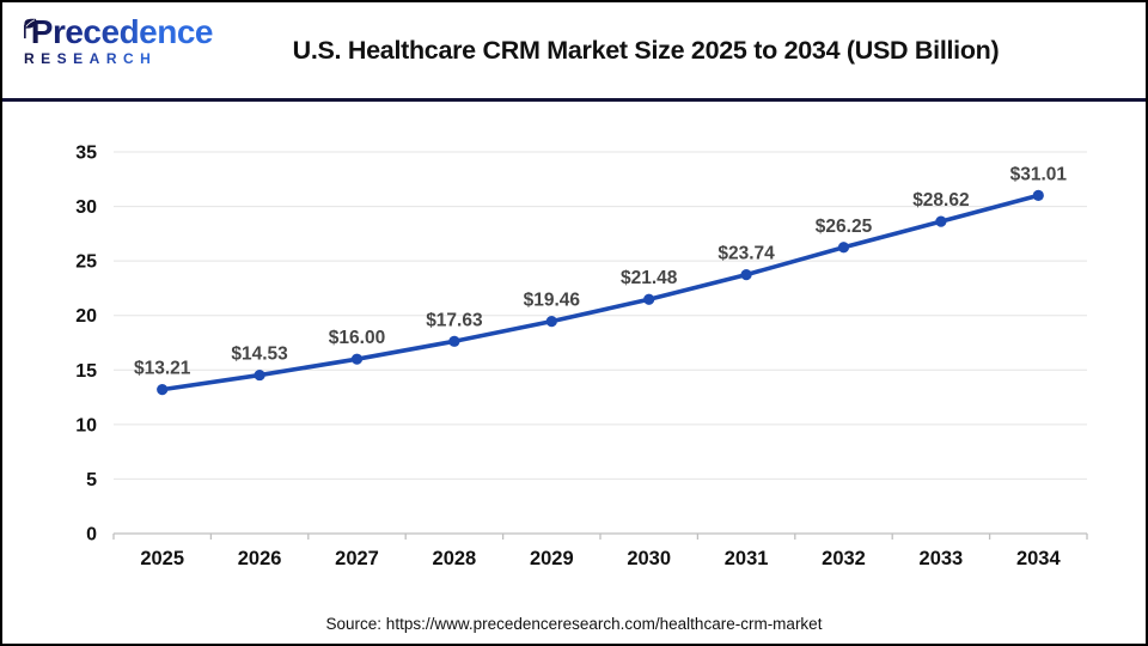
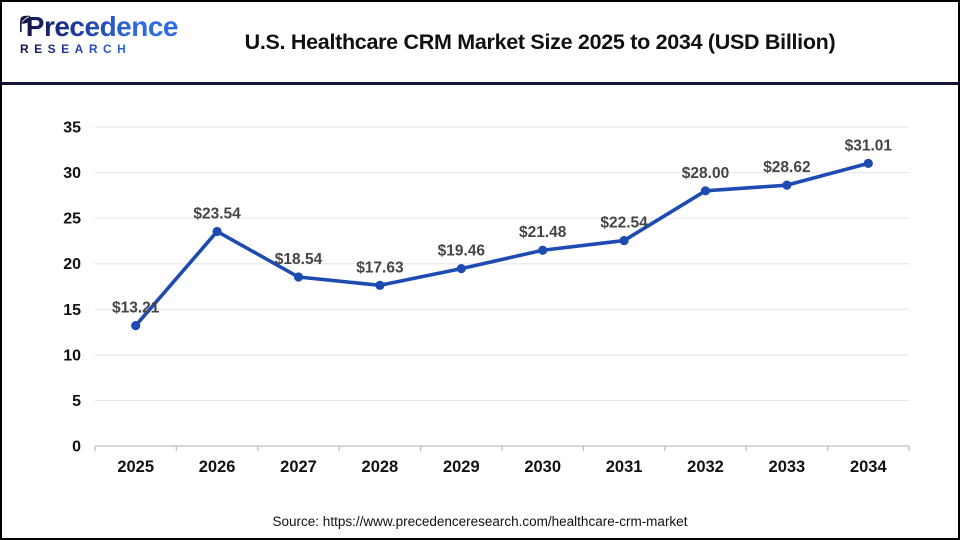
2026: $14.53 -> $23.54
2027: $16.00 -> $18.54
2031: $23.74 -> $22.54
2032: $26.25 -> $28.00
